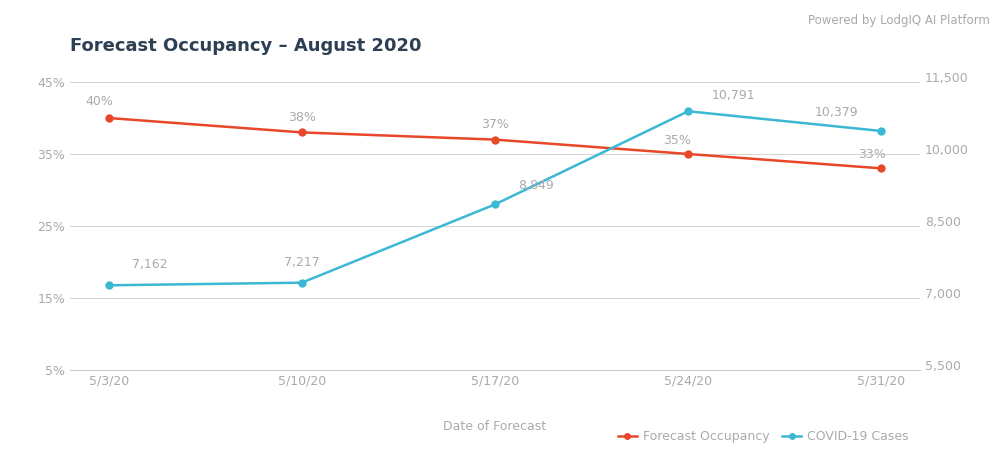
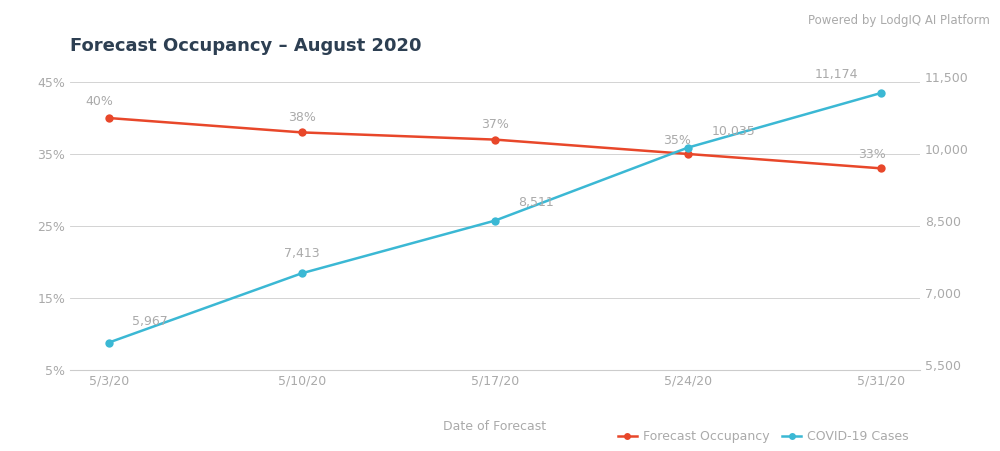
COVID-19 Cases/5/3/20: 7,162 -> 5,967
COVID-19 Cases/5/10/20: 7,217 -> 7,413
COVID-19 Cases/5/17/20: 8,849 -> 8,511
COVID-19 Cases/5/24/20: 10,791 -> 10,035
COVID-19 Cases/5/31/20: 10,379 -> 11,174
